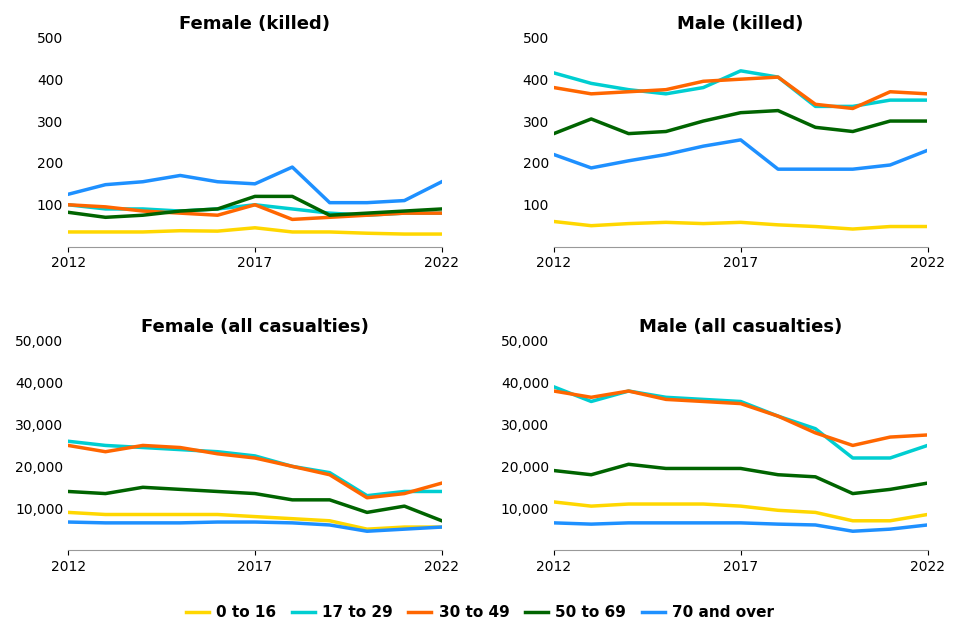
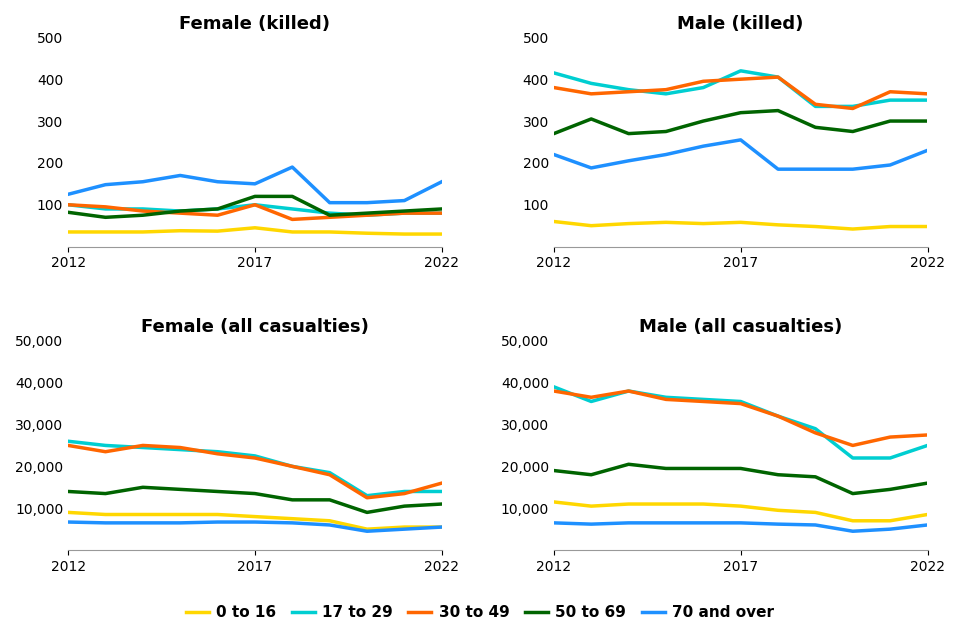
Female (all casualties)/50 to 69/2022: 7,000 -> 11,000
